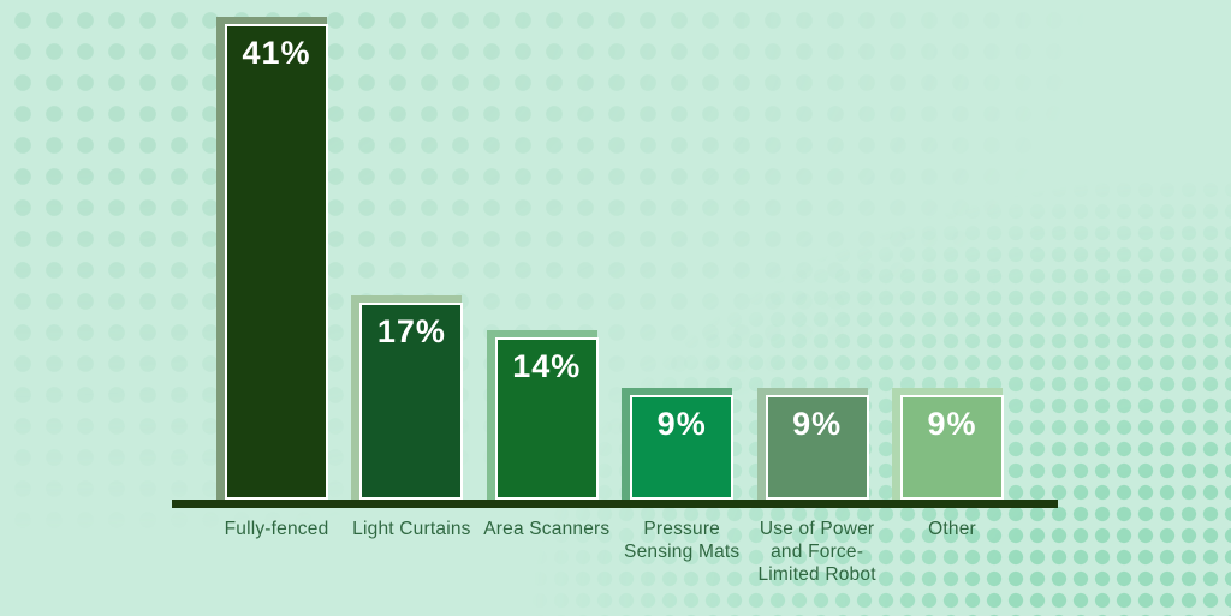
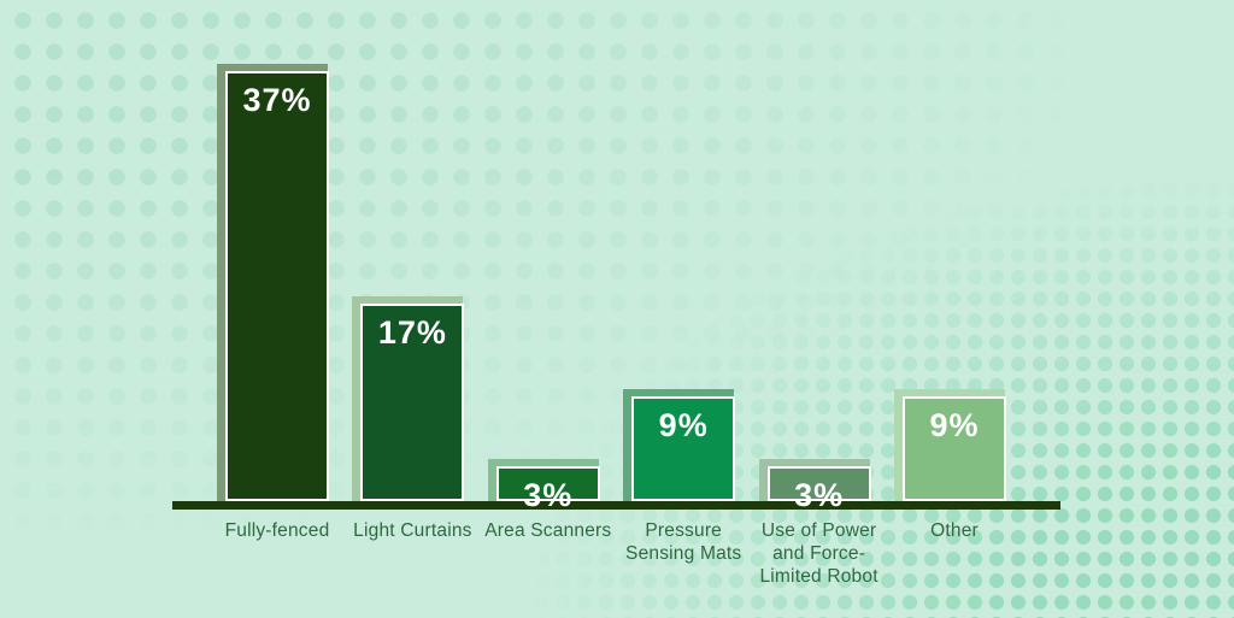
Fully-fenced: 41% -> 37%
Area Scanners: 14% -> 3%
Use of Power and Force-Limited Robot: 9% -> 3%
